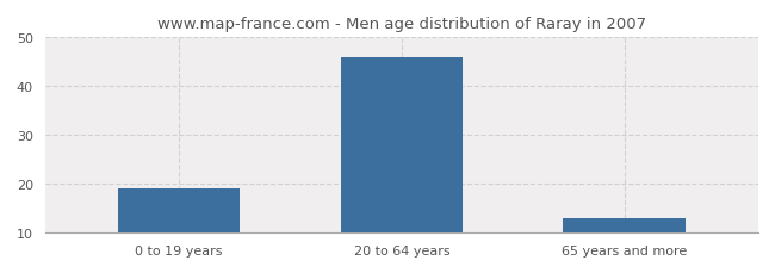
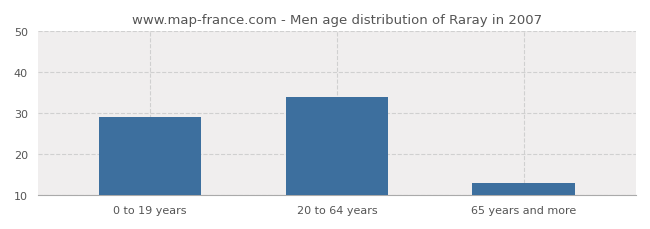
0 to 19 years: 19 -> 29
20 to 64 years: 46 -> 34
